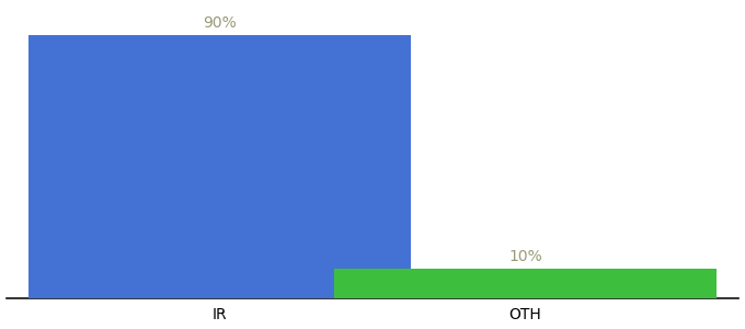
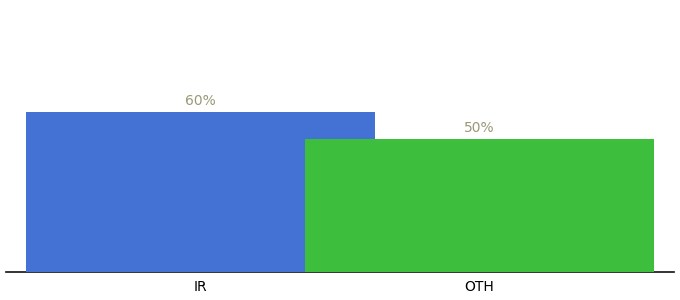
IR: 90% -> 60%
OTH: 10% -> 50%
